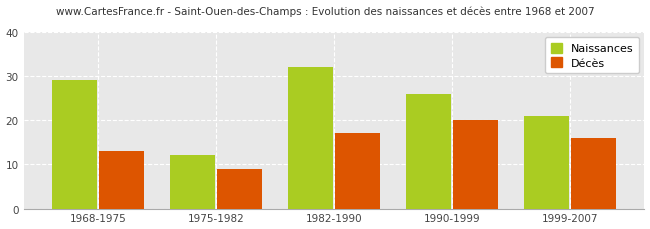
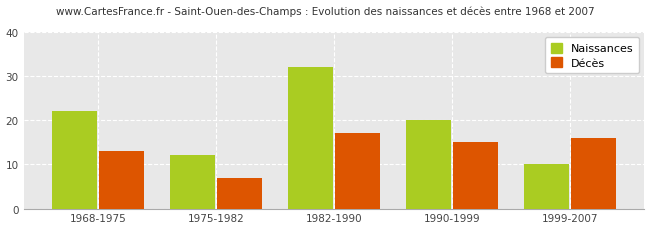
Naissances/1968-1975: 29 -> 22
Décès/1975-1982: 9 -> 7
Naissances/1990-1999: 26 -> 20
Décès/1990-1999: 20 -> 15
Naissances/1999-2007: 21 -> 10
